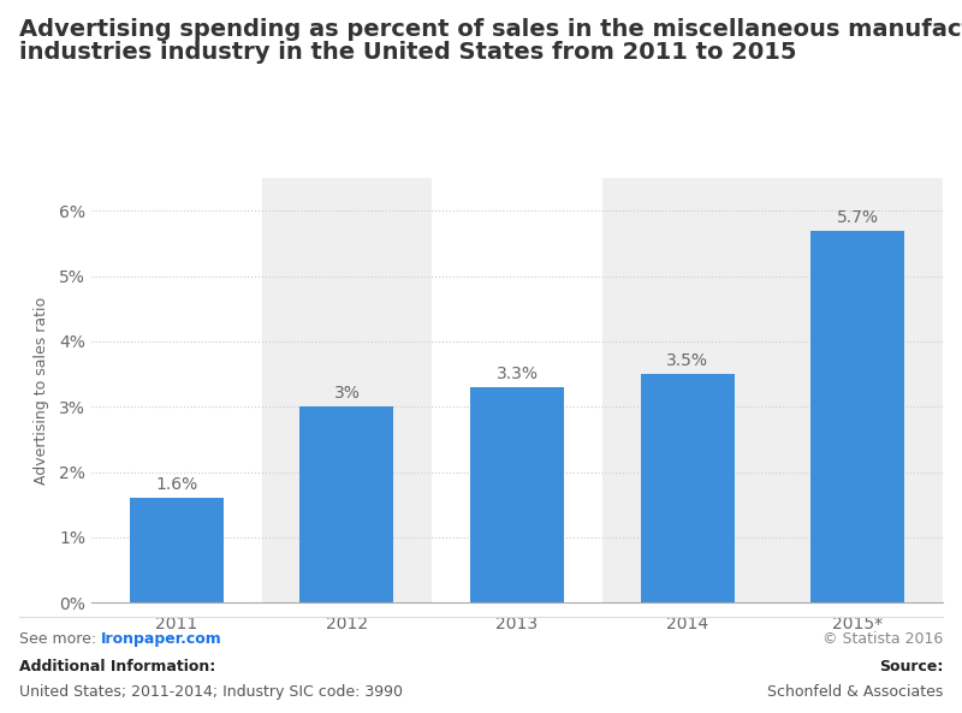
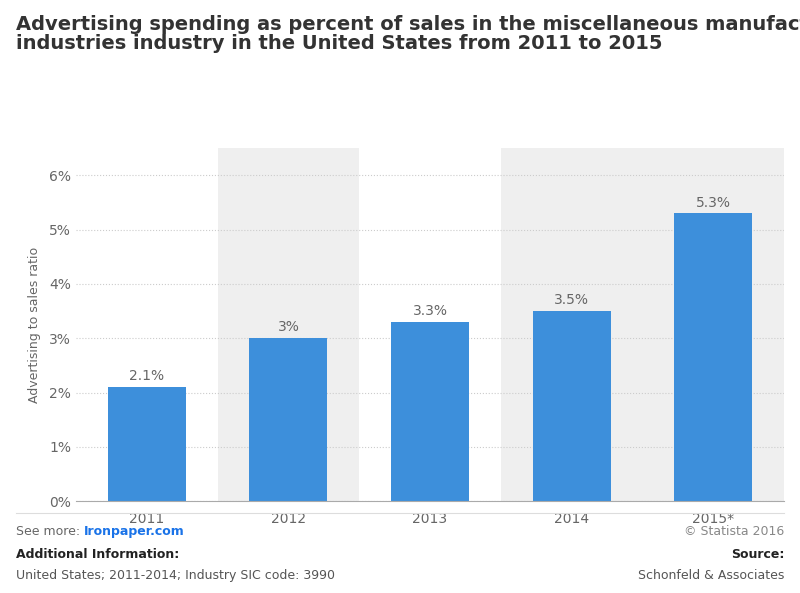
2011: 1.6% -> 2.1%
2015*: 5.7% -> 5.3%
